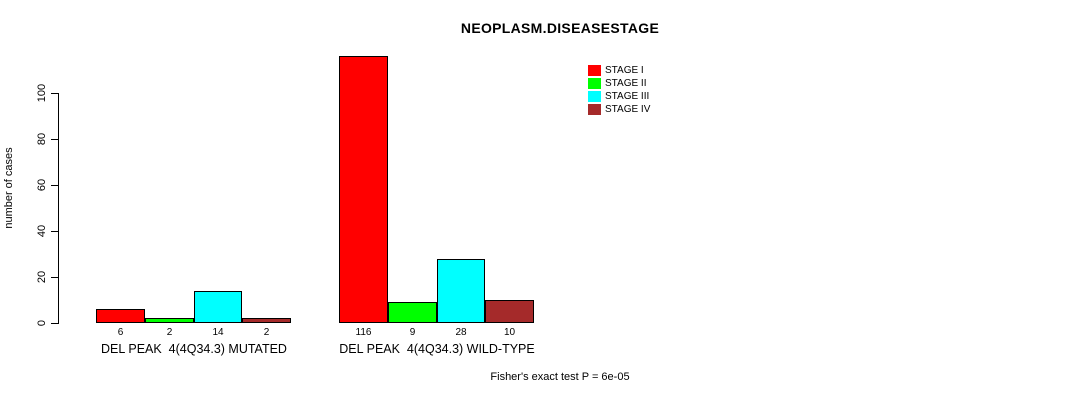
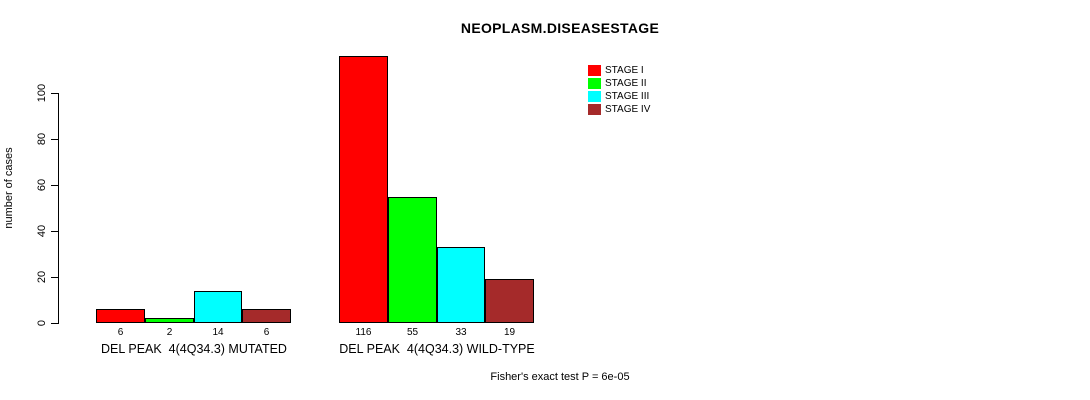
STAGE IV/DEL PEAK 4(4Q34.3) MUTATED: 2 -> 6
STAGE II/DEL PEAK 4(4Q34.3) WILD-TYPE: 9 -> 55
STAGE III/DEL PEAK 4(4Q34.3) WILD-TYPE: 28 -> 33
STAGE IV/DEL PEAK 4(4Q34.3) WILD-TYPE: 10 -> 19
